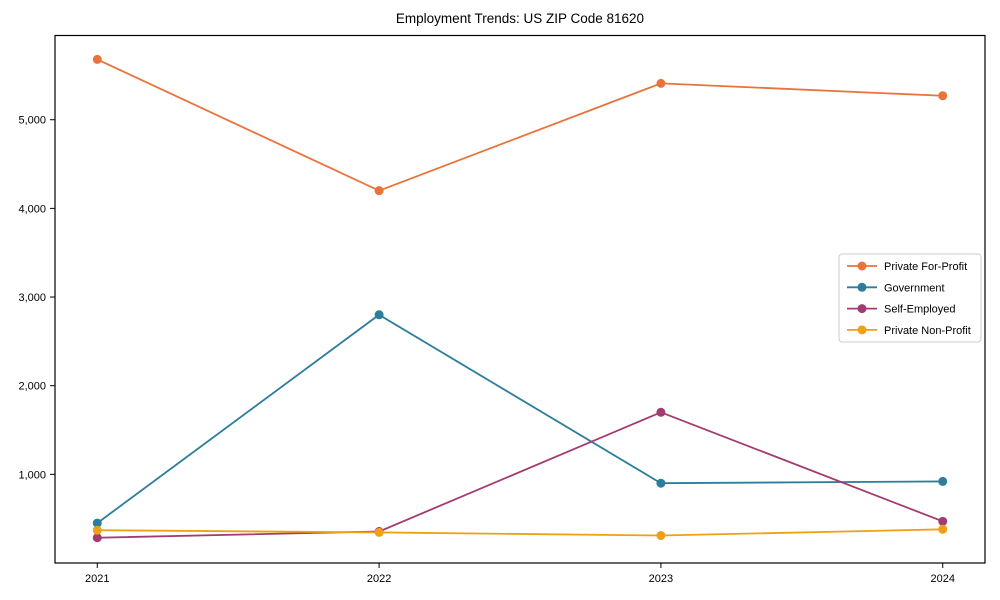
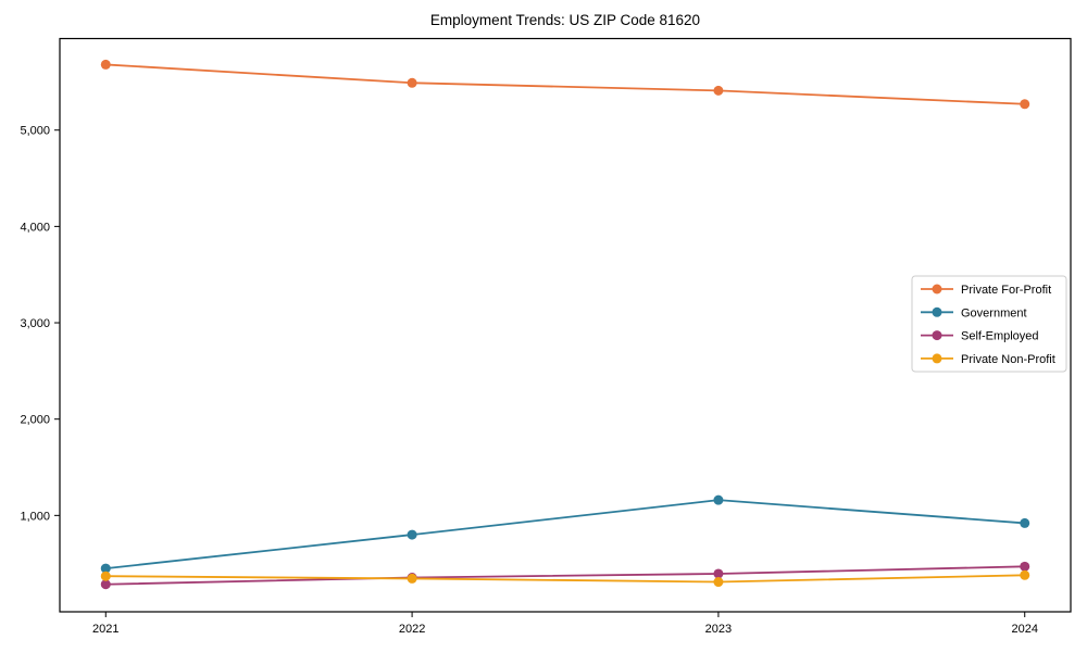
Private For-Profit/2022: 4200 -> 5500
Government/2022: 2800 -> 800
Government/2023: 900 -> 1200
Self-Employed/2023: 1700 -> 400
